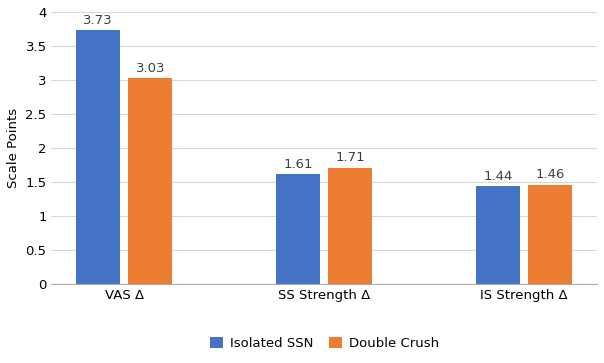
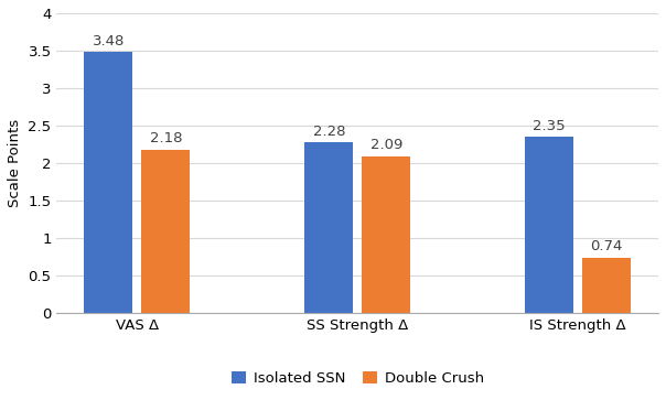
Isolated SSN/VAS Δ: 3.73 -> 3.48
Double Crush/VAS Δ: 3.03 -> 2.18
Isolated SSN/SS Strength Δ: 1.61 -> 2.28
Double Crush/SS Strength Δ: 1.71 -> 2.09
Isolated SSN/IS Strength Δ: 1.44 -> 2.35
Double Crush/IS Strength Δ: 1.46 -> 0.74
